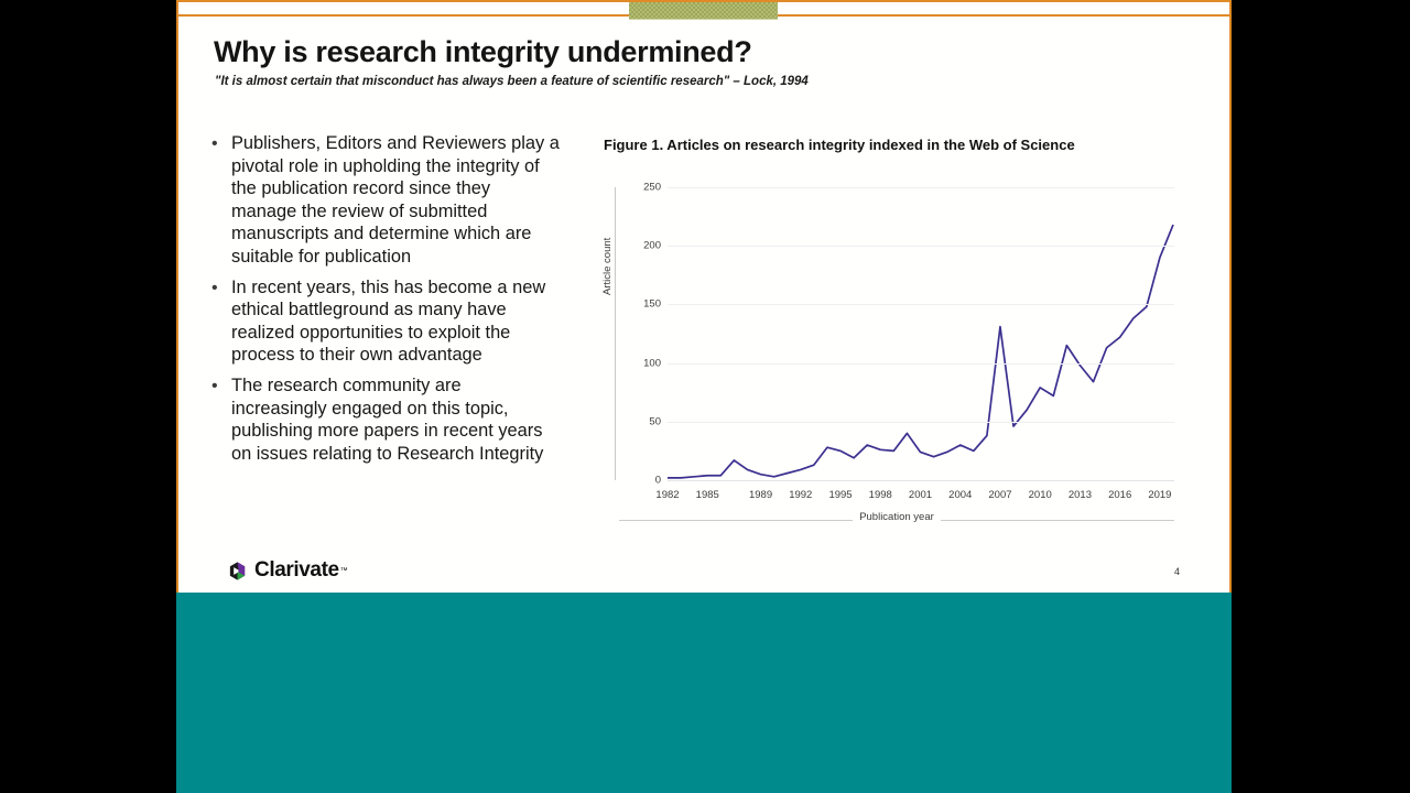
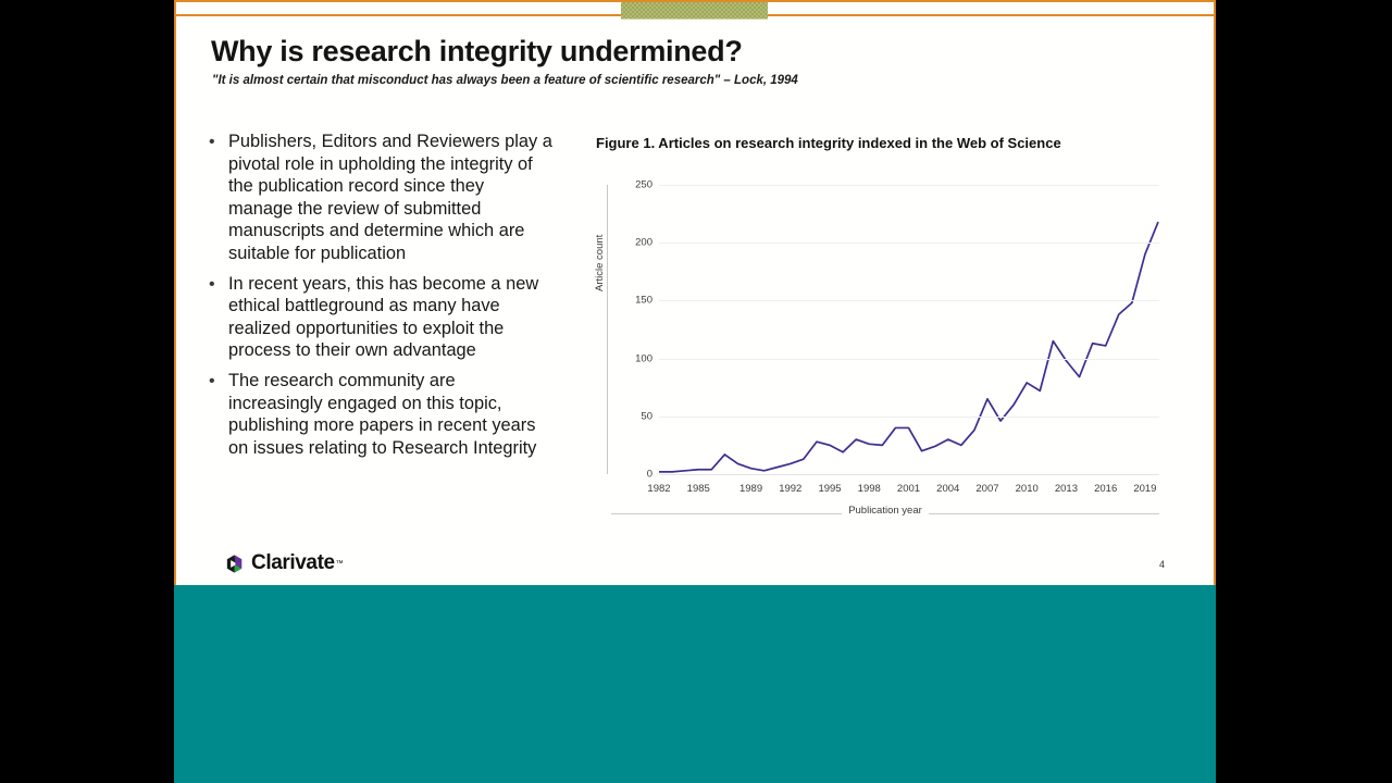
2001: 24 -> 40
2007: 131 -> 65
2016: 122 -> 111
